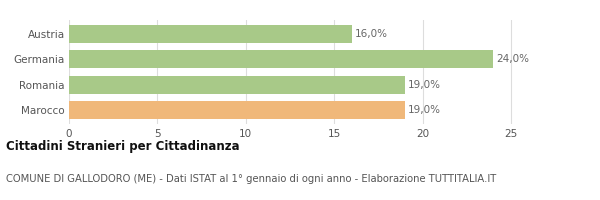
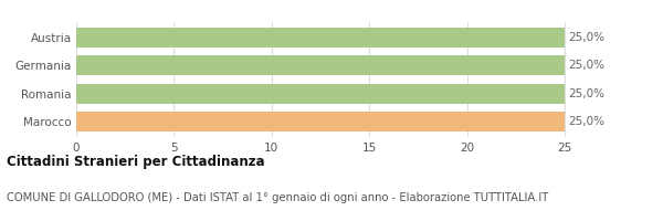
Austria: 16,0% -> 25,0%
Germania: 24,0% -> 25,0%
Romania: 19,0% -> 25,0%
Marocco: 19,0% -> 25,0%
